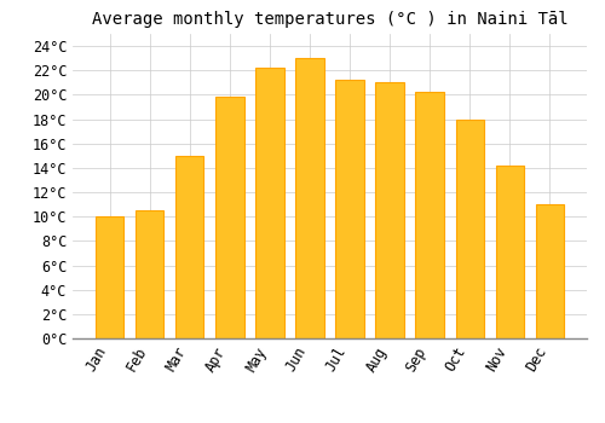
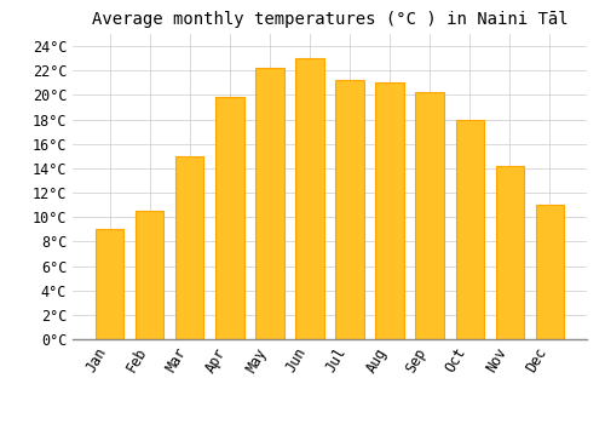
Jan: 10.0°C -> 9.0°C
